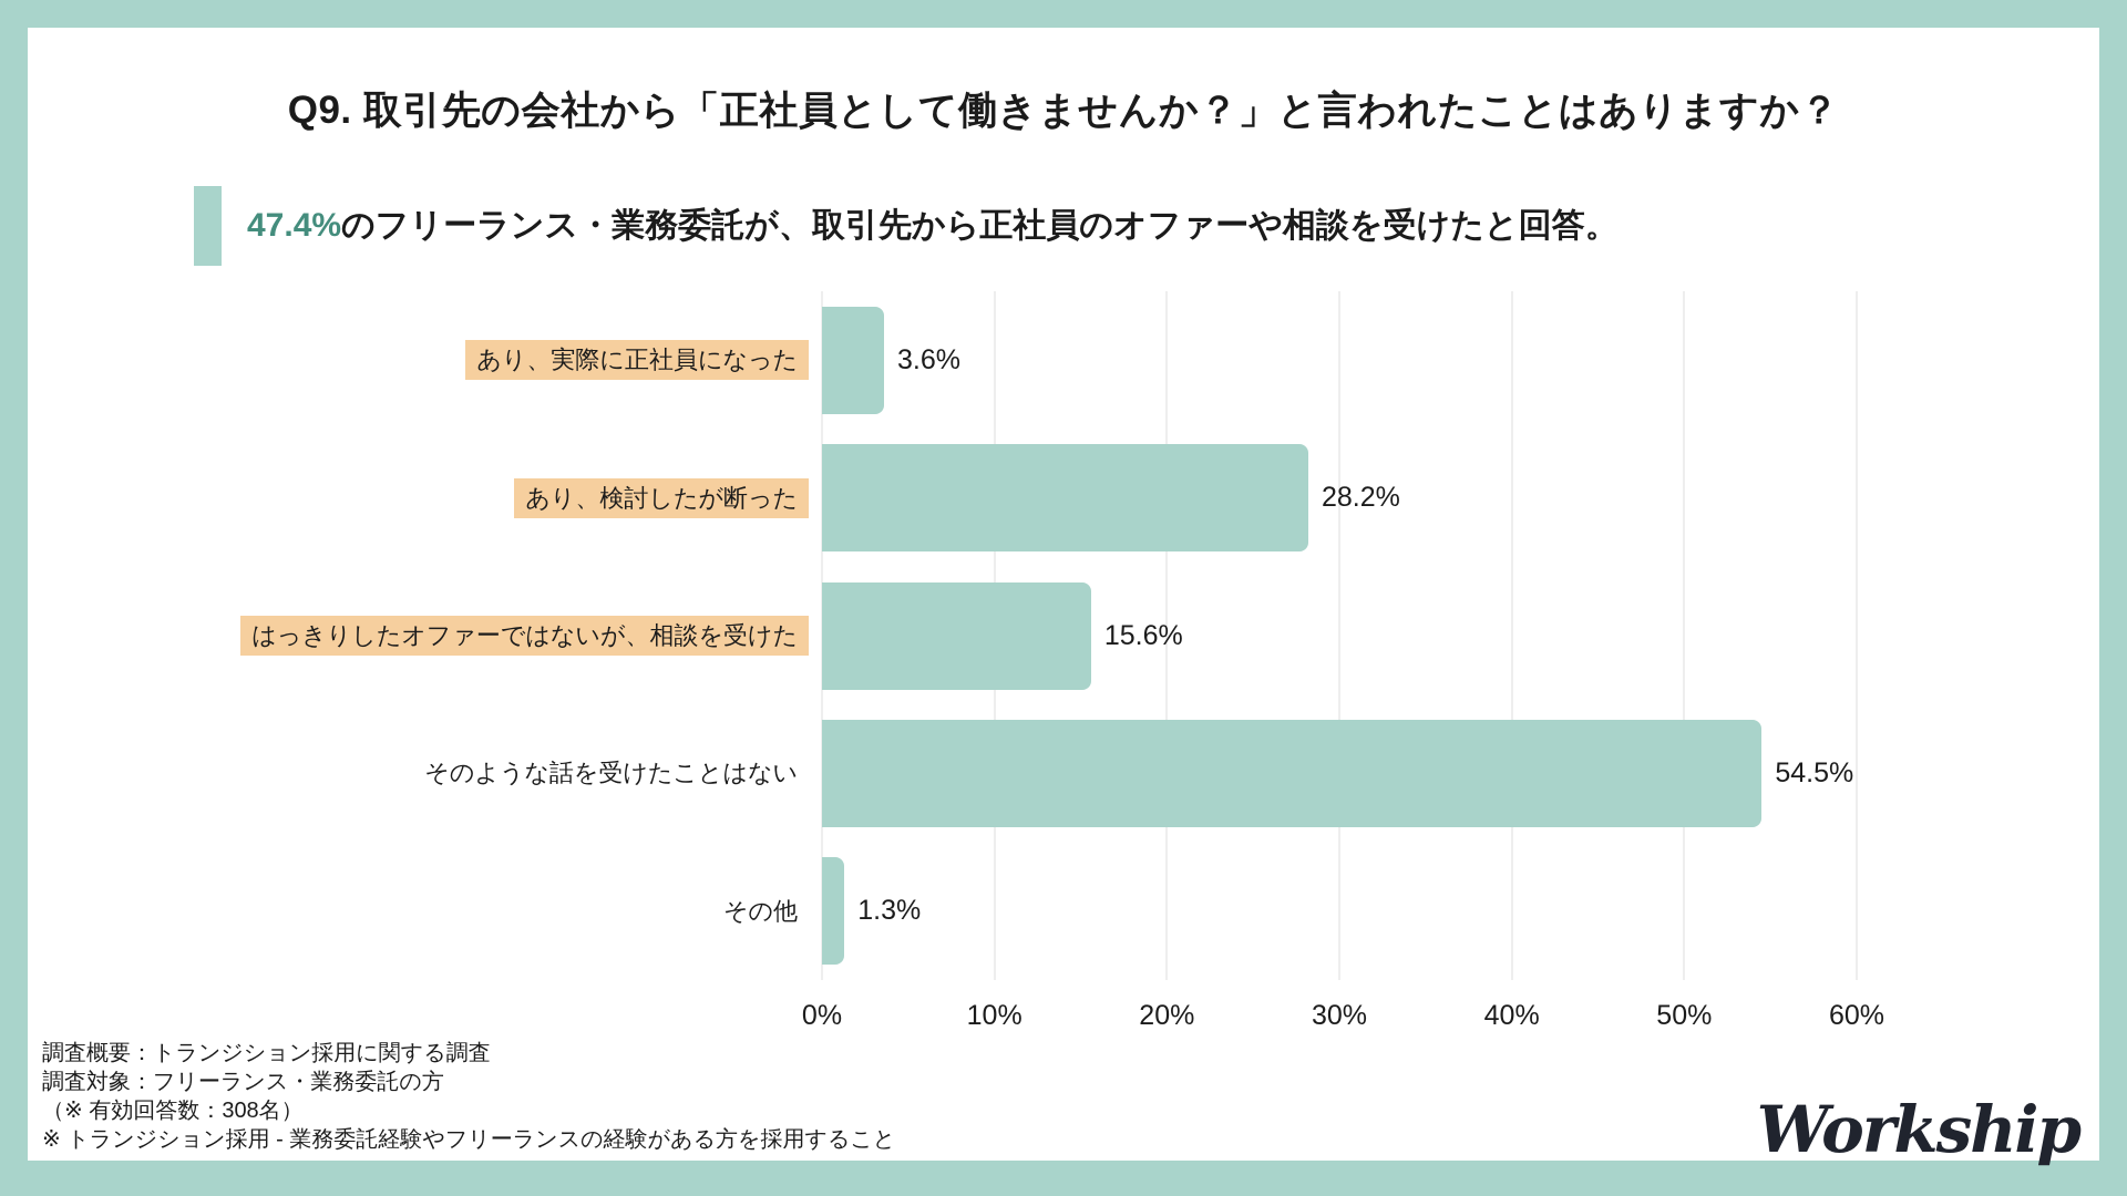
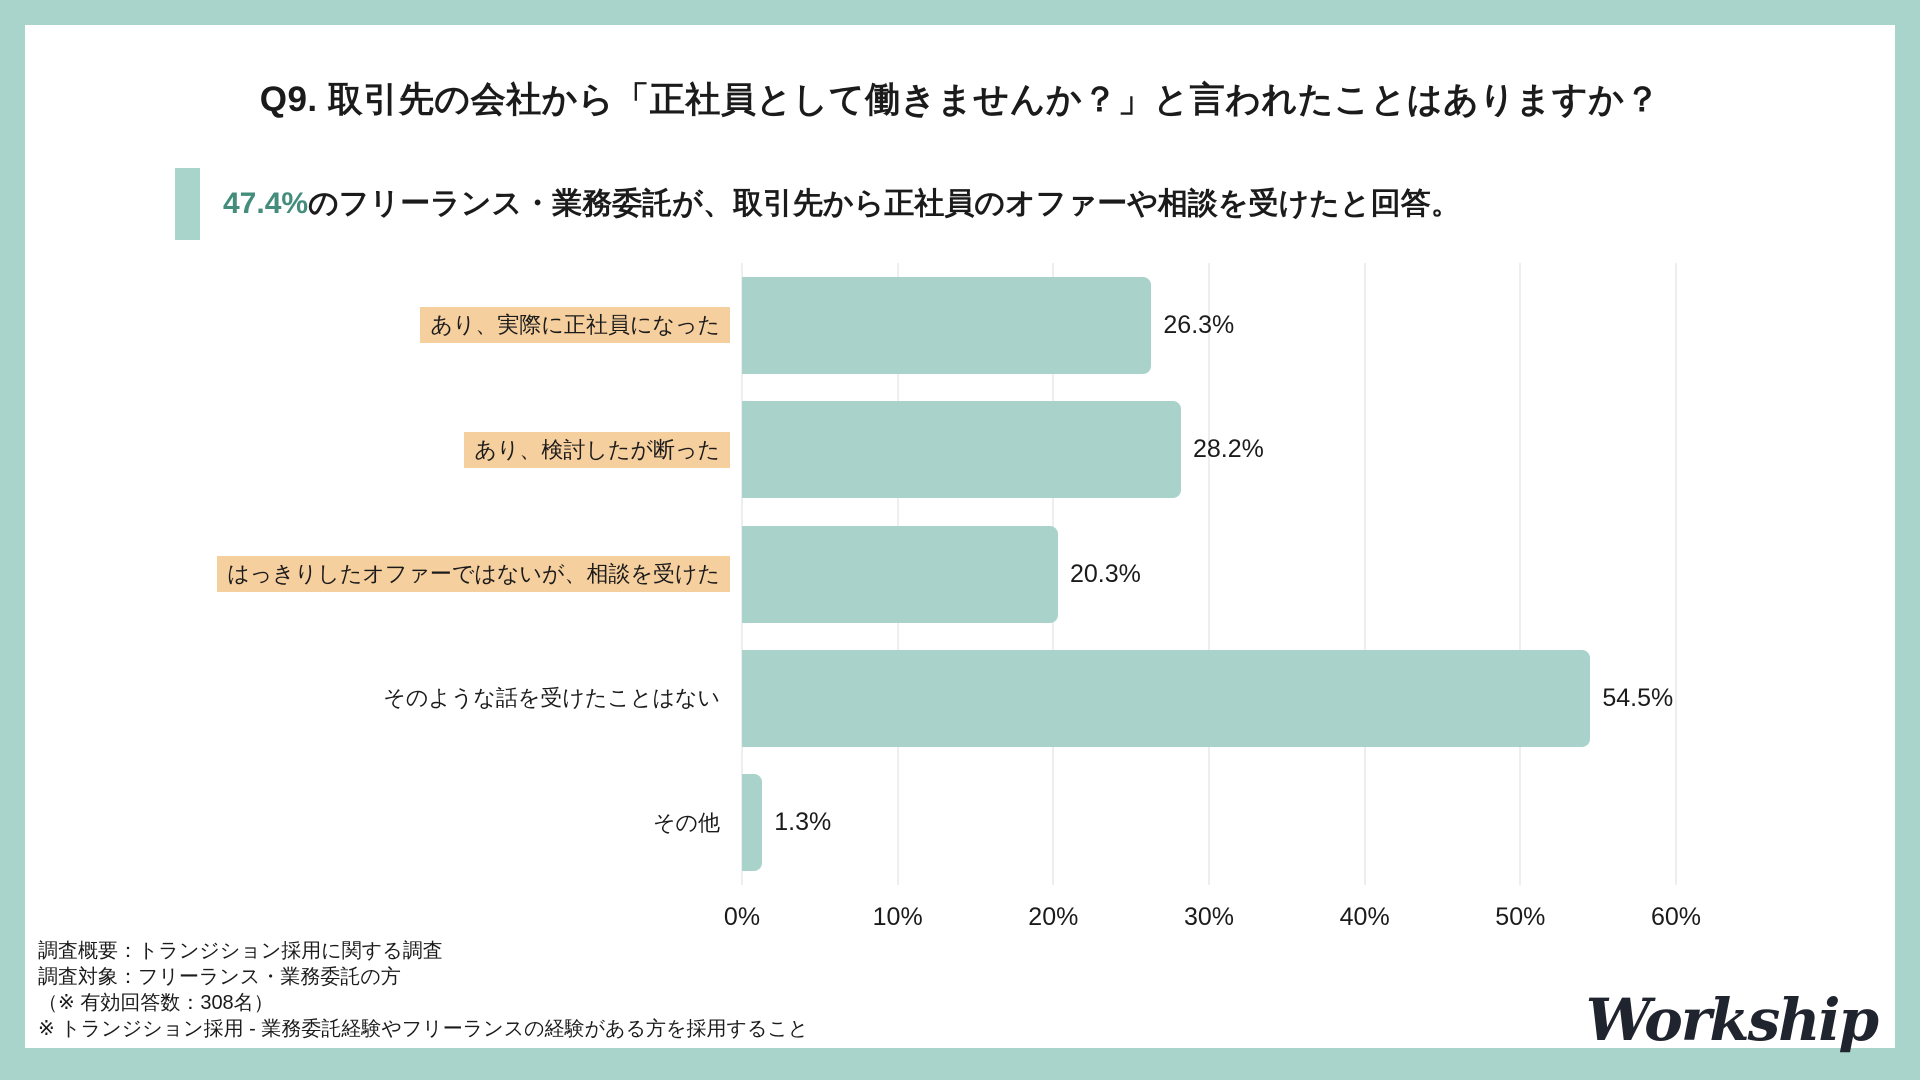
あり、実際に正社員になった: 3.6% -> 26.3%
はっきりしたオファーではないが、相談を受けた: 15.6% -> 20.3%
